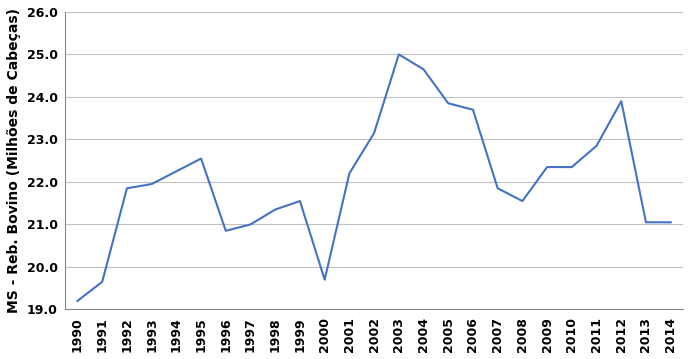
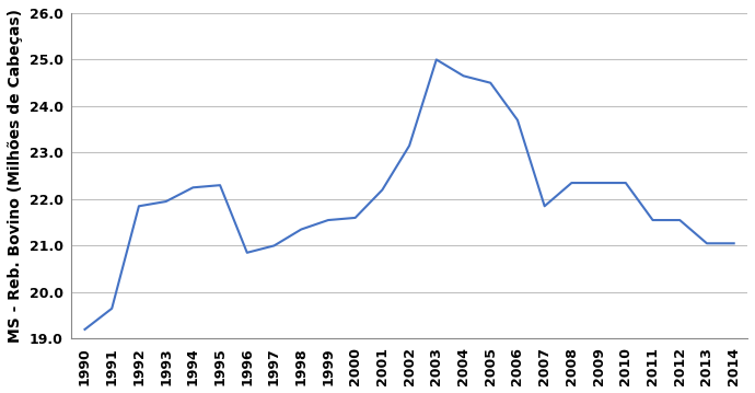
1995: 22.55 -> 22.30
2000: 19.70 -> 21.60
2005: 23.85 -> 24.50
2008: 21.55 -> 22.35
2011: 22.85 -> 21.55
2012: 23.90 -> 21.55
